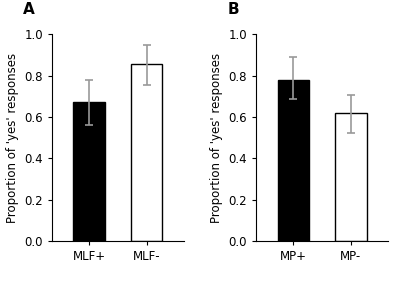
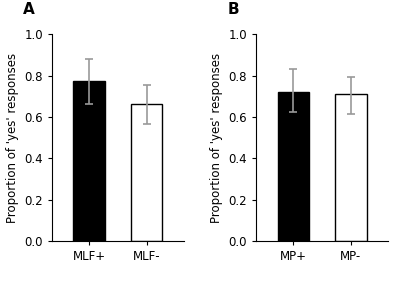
MLF+: 0.670 -> 0.775
MLF-: 0.855 -> 0.665
MP+: 0.78 -> 0.72
MP-: 0.62 -> 0.71
